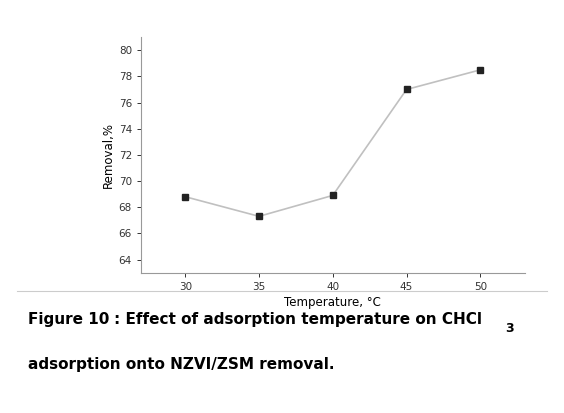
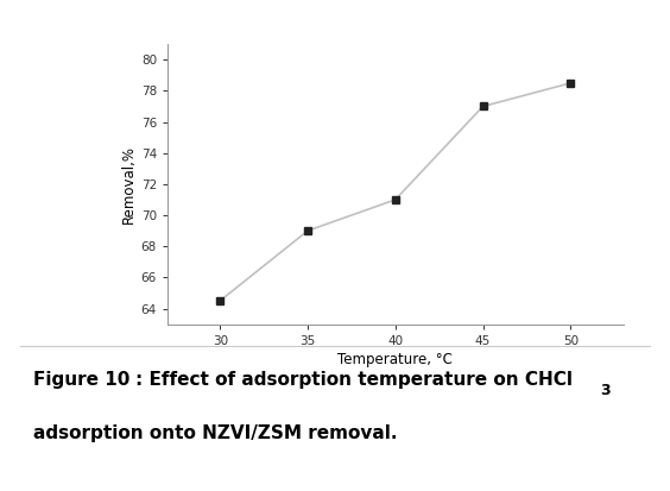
30: 68.8 -> 64.5
35: 67.3 -> 69.0
40: 68.9 -> 71.0
